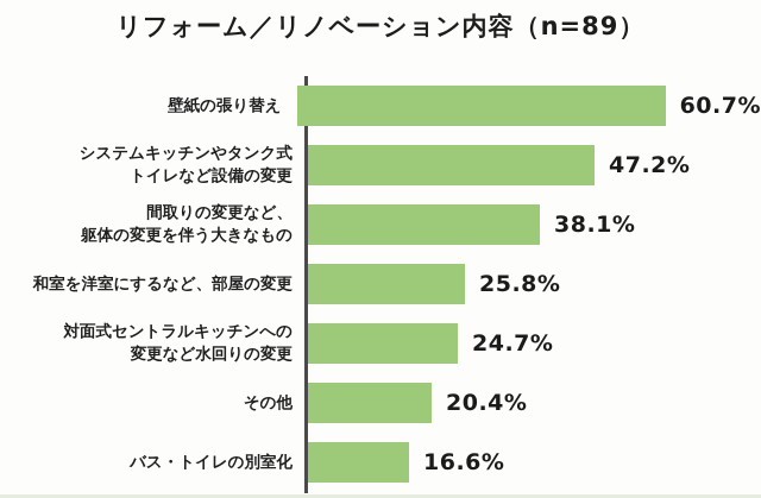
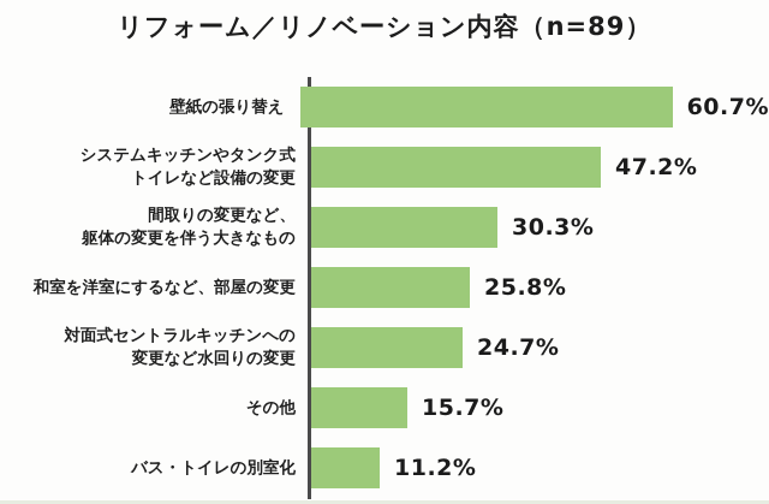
間取りの変更など、 躯体の変更を伴う大きなもの: 38.1% -> 30.3%
その他: 20.4% -> 15.7%
バス・トイレの別室化: 16.6% -> 11.2%
